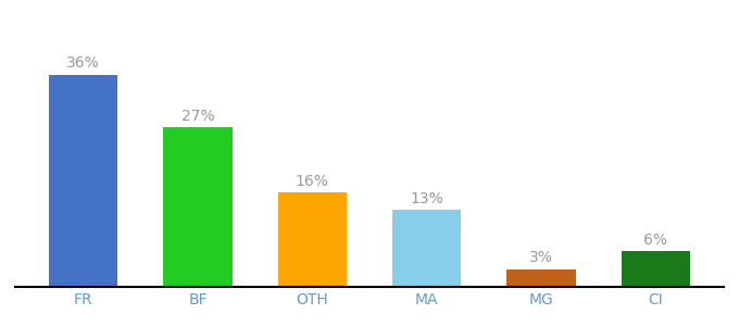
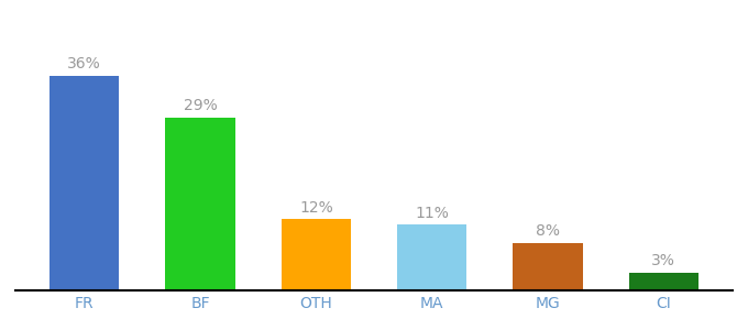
BF: 27% -> 29%
OTH: 16% -> 12%
MA: 13% -> 11%
MG: 3% -> 8%
CI: 6% -> 3%
